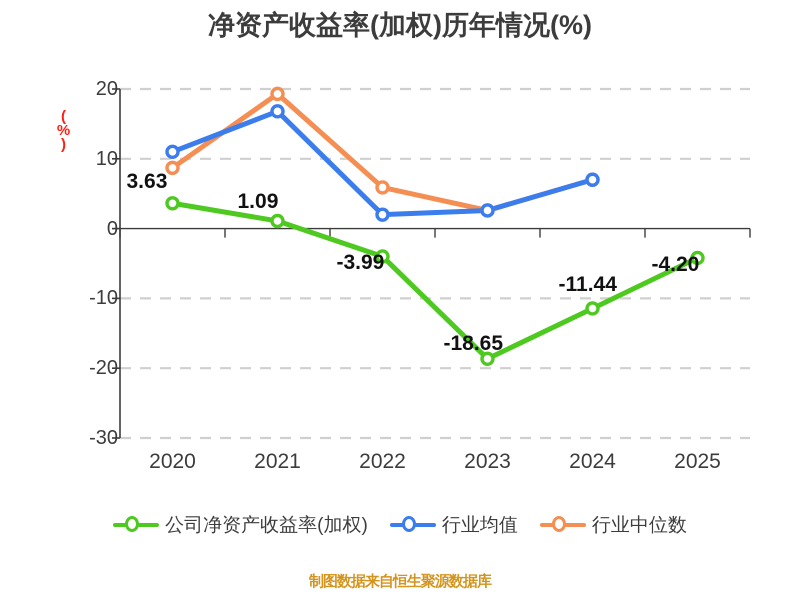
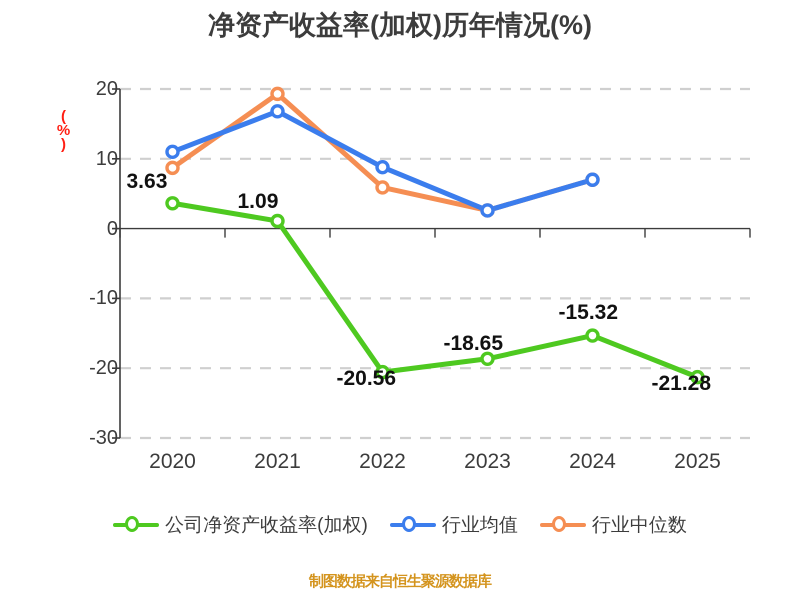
公司净资产收益率(加权)/2022: -3.99 -> -20.56
行业均值/2022: 2 -> 9
公司净资产收益率(加权)/2024: -11.44 -> -15.32
公司净资产收益率(加权)/2025: -4.20 -> -21.28
